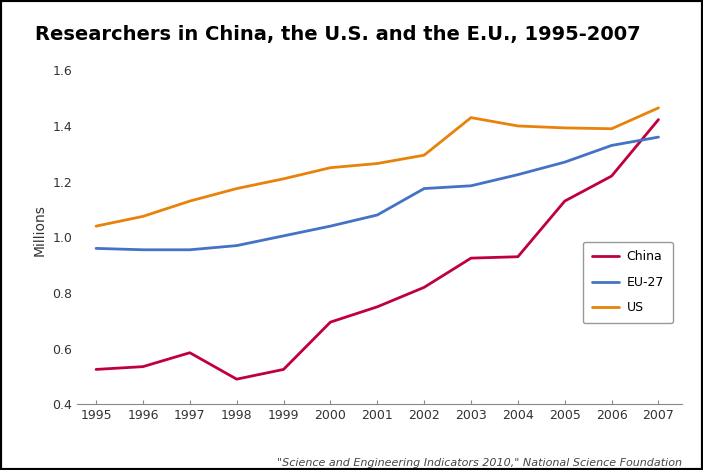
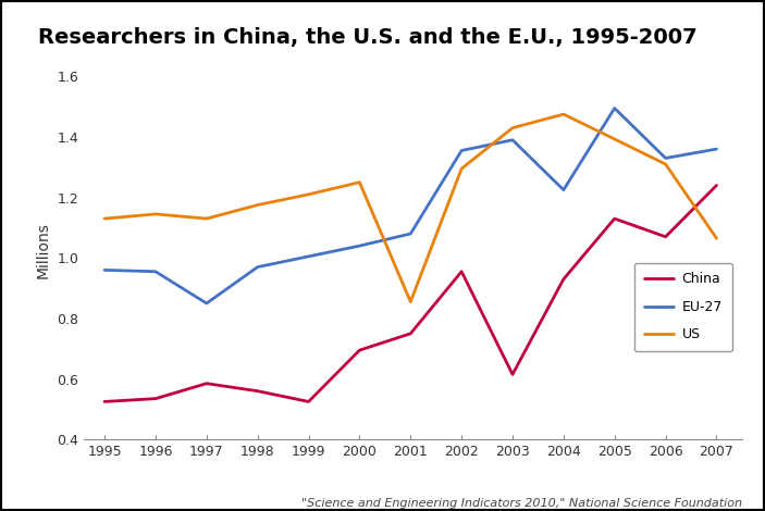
US/1995: 1.040 -> 1.130
US/1996: 1.075 -> 1.145
EU-27/1997: 0.955 -> 0.850
China/1998: 0.490 -> 0.560
US/2001: 1.265 -> 0.855
China/2002: 0.820 -> 0.955
EU-27/2002: 1.175 -> 1.355
China/2003: 0.925 -> 0.615
EU-27/2003: 1.185 -> 1.390
US/2004: 1.400 -> 1.475
EU-27/2005: 1.270 -> 1.495
China/2006: 1.220 -> 1.070
US/2006: 1.390 -> 1.310
China/2007: 1.423 -> 1.240
US/2007: 1.465 -> 1.065
